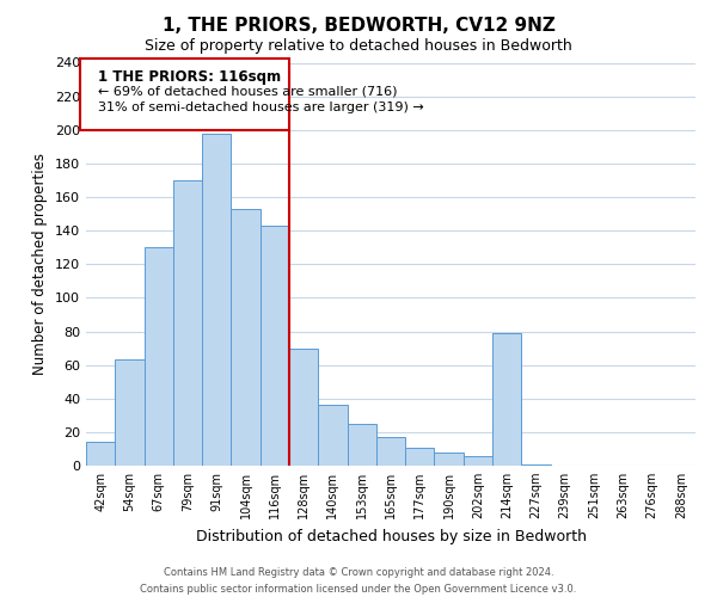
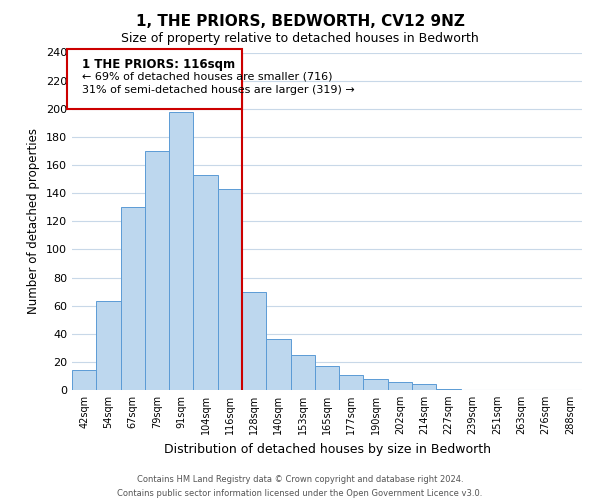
214sqm: 79 -> 4
